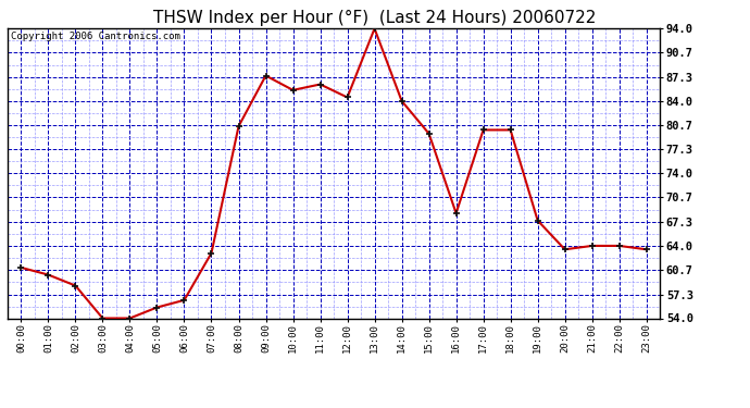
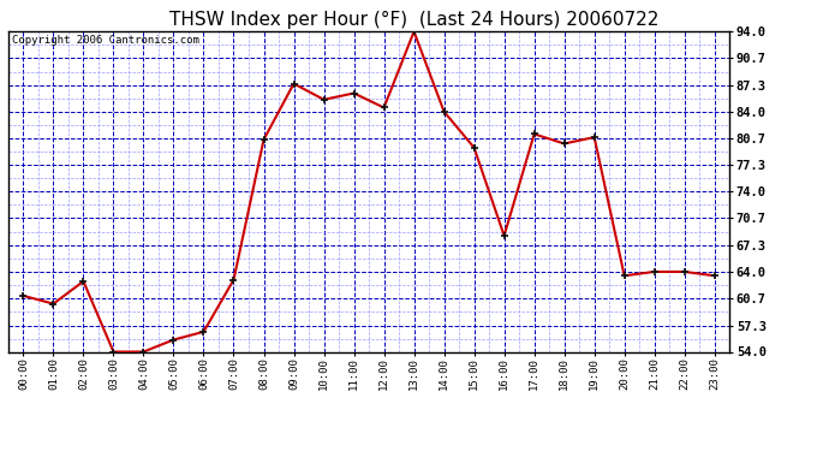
02:00: 58.5 -> 62.8
17:00: 80.0 -> 81.2
19:00: 67.5 -> 80.8
